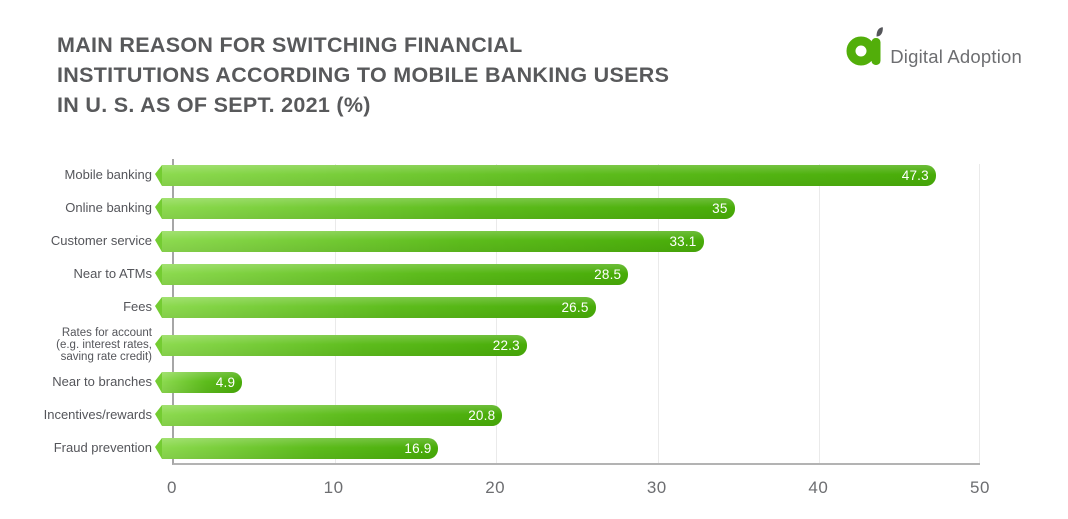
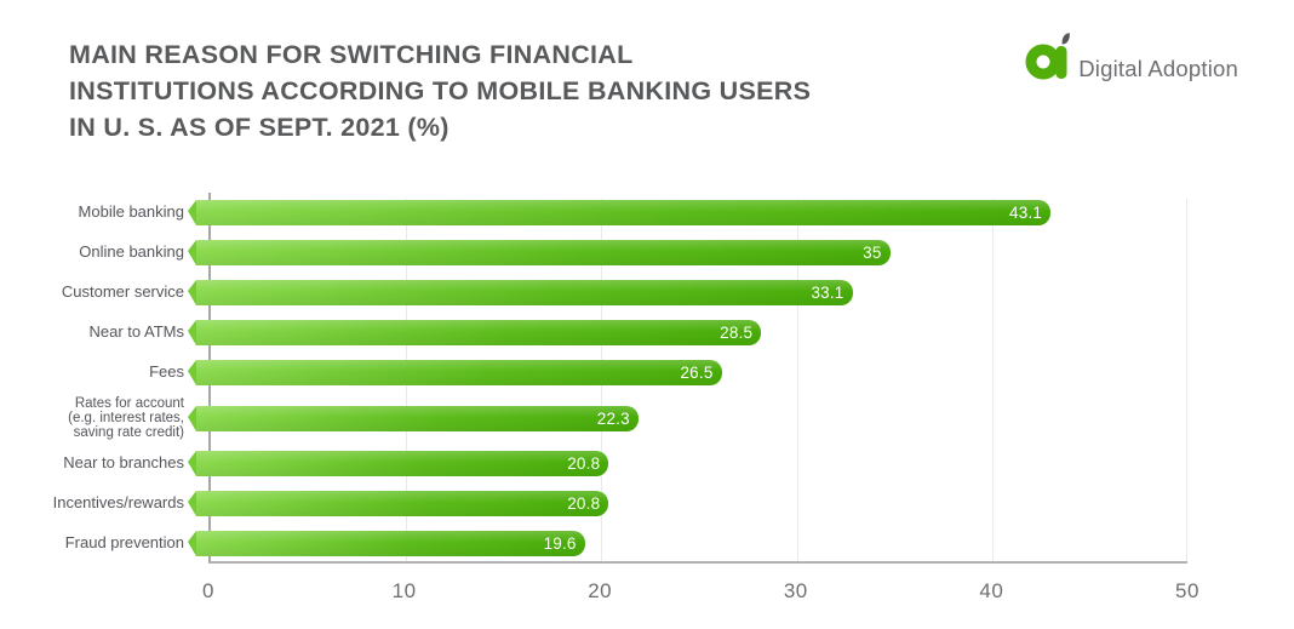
Mobile banking: 47.3 -> 43.1
Near to branches: 4.9 -> 20.8
Fraud prevention: 16.9 -> 19.6
